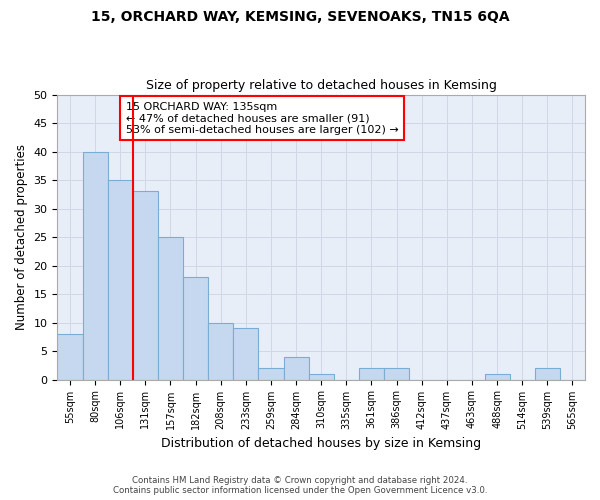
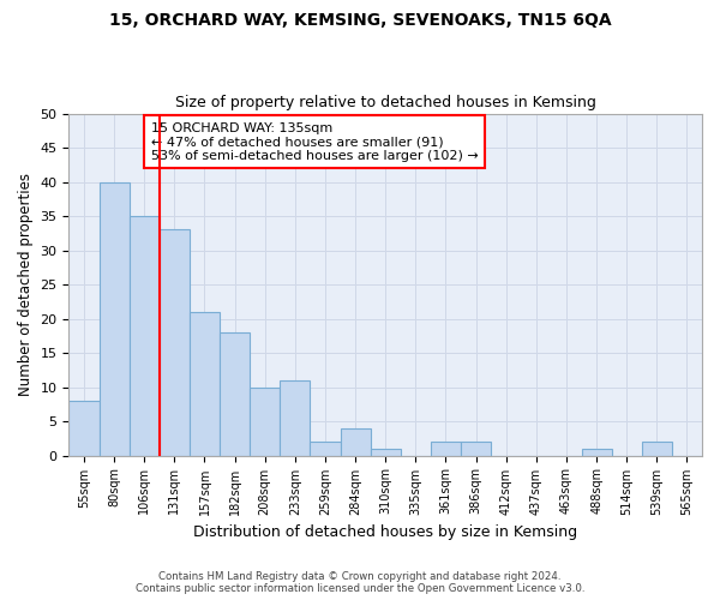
157sqm: 25 -> 21
233sqm: 9 -> 11
